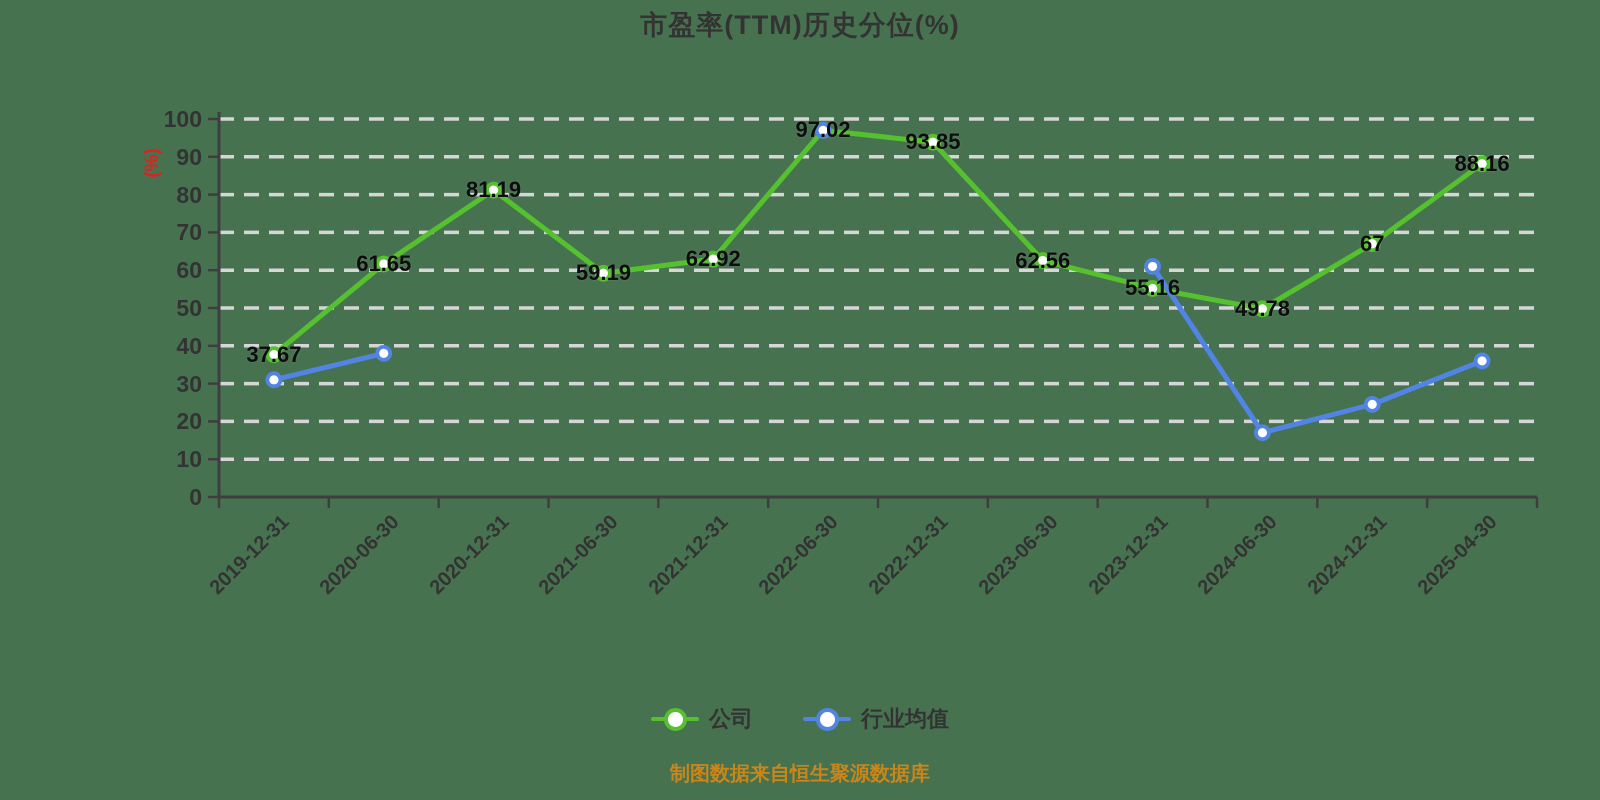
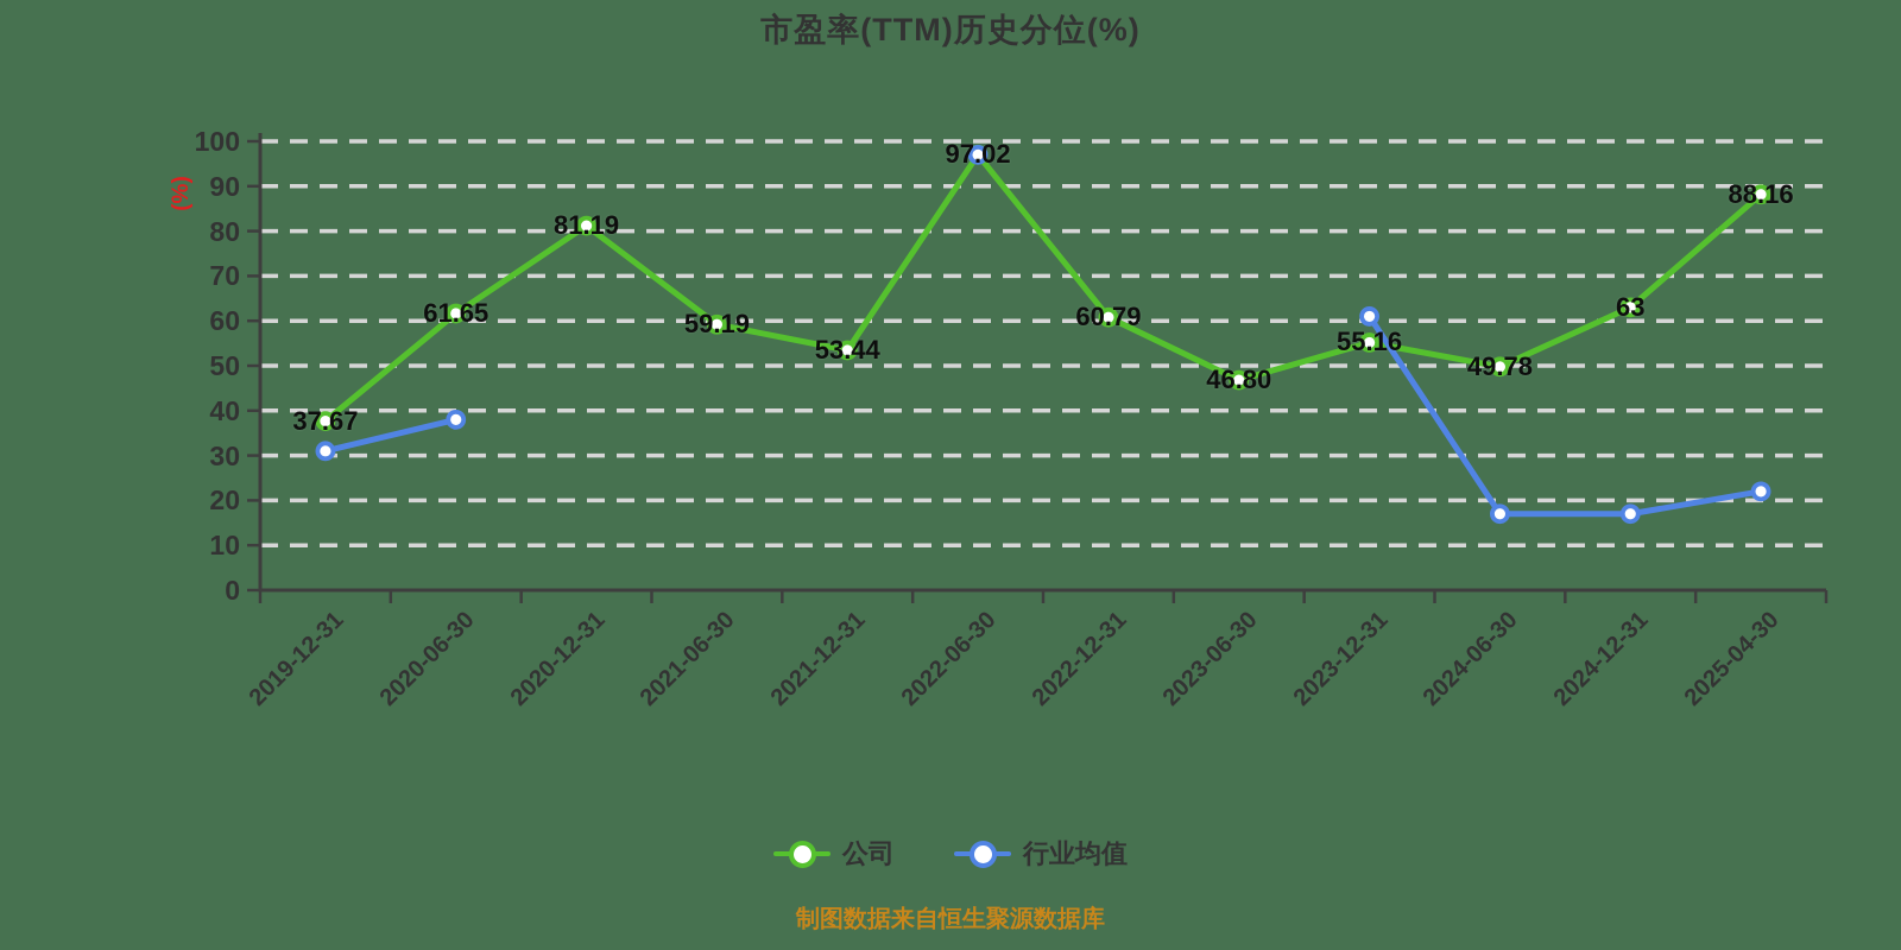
公司/2021-12-31: 62.92 -> 53.44
公司/2022-12-31: 93.85 -> 60.79
公司/2023-06-30: 62.56 -> 46.80
公司/2024-12-31: 67 -> 63
行业均值/2024-12-31: 24 -> 17
行业均值/2025-04-30: 36 -> 22
